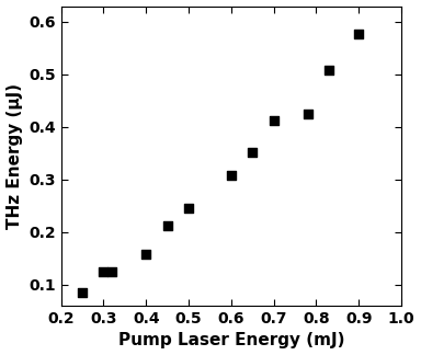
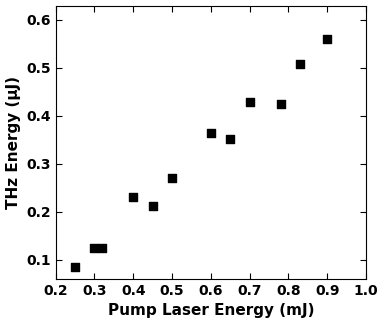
0.4: 0.158 -> 0.230
0.5: 0.245 -> 0.270
0.6: 0.308 -> 0.365
0.7: 0.412 -> 0.430
0.9: 0.578 -> 0.560
